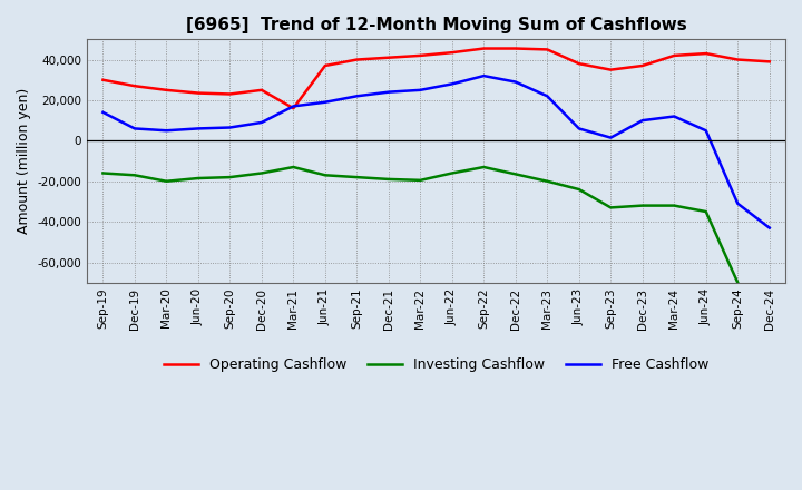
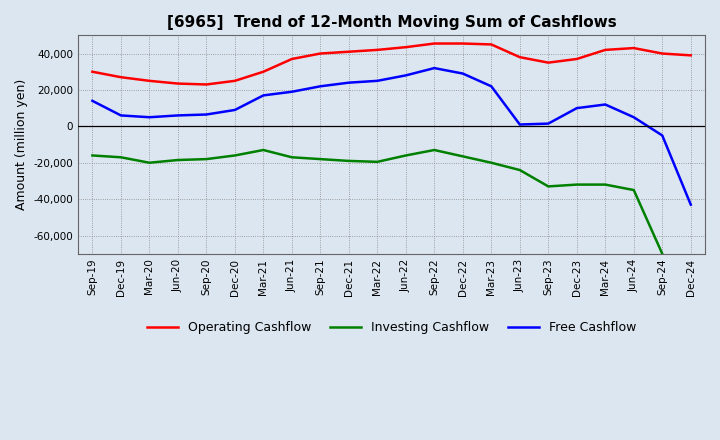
Operating Cashflow/Mar-21: 16,000 -> 30,000
Free Cashflow/Jun-23: 6,000 -> 1,000
Free Cashflow/Sep-24: -31,000 -> -5,000
